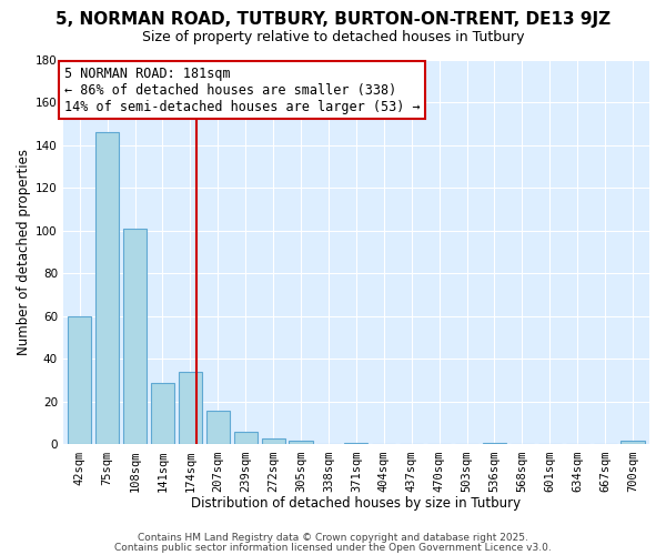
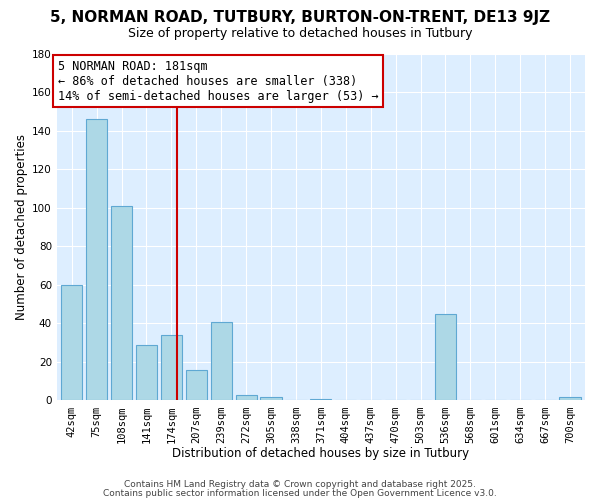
239sqm: 6 -> 41
536sqm: 1 -> 45
